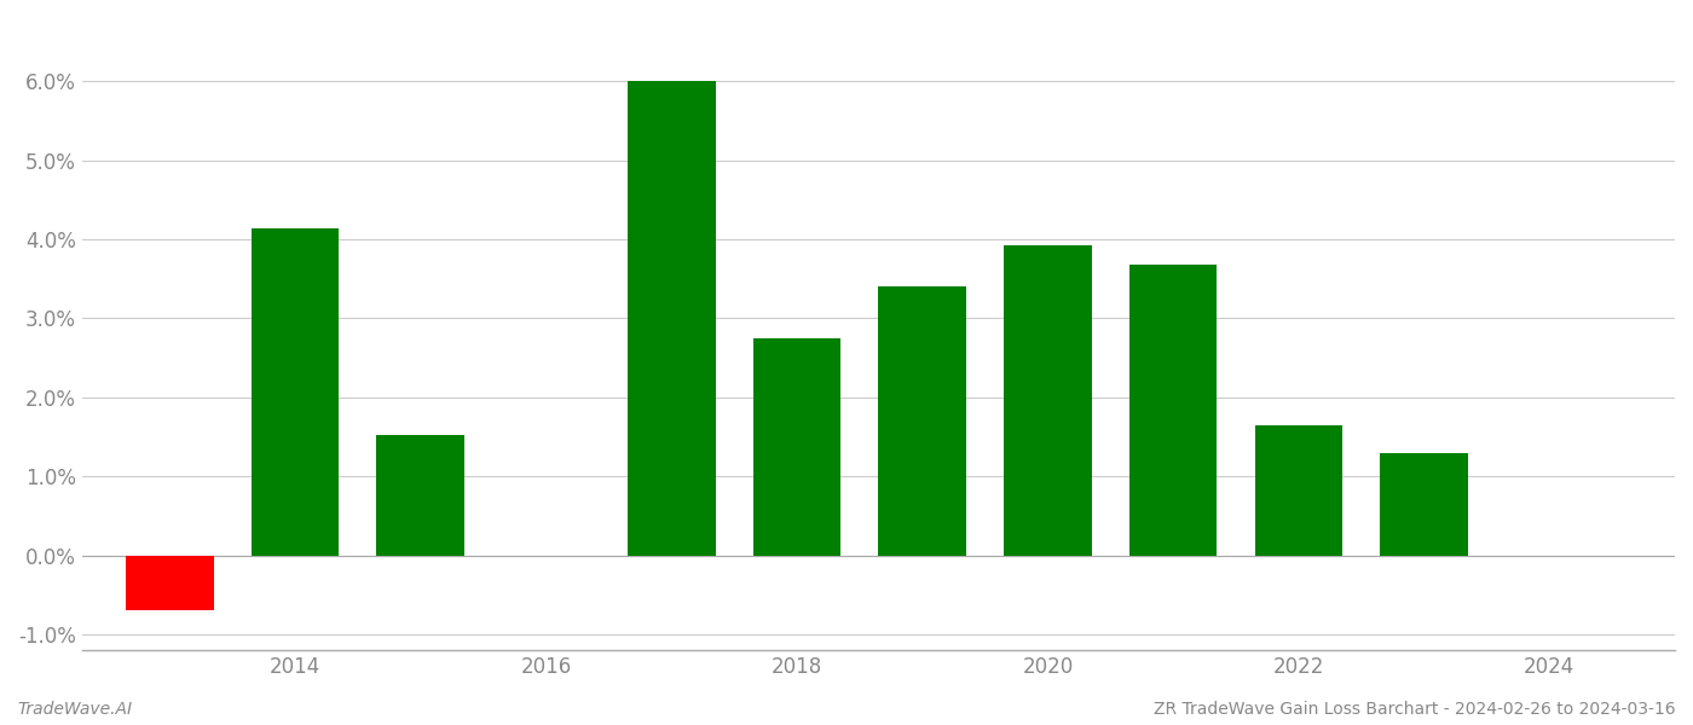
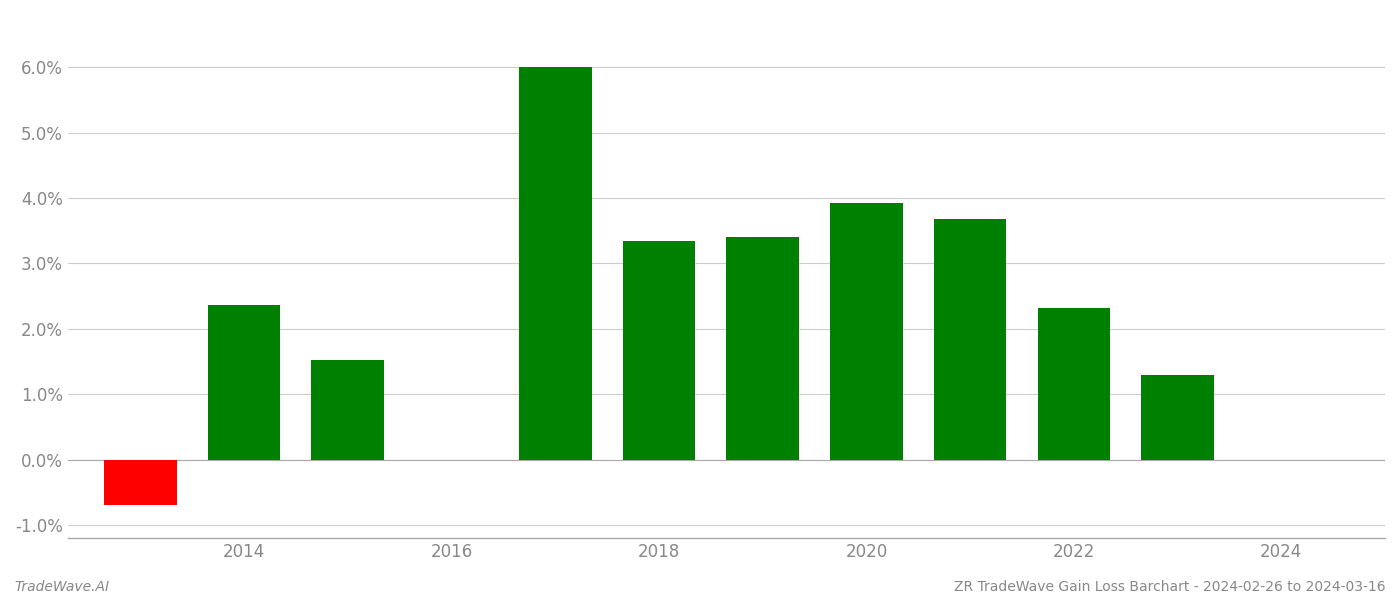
2014: 4.14% -> 2.37%
2018: 2.74% -> 3.35%
2022: 1.64% -> 2.32%
